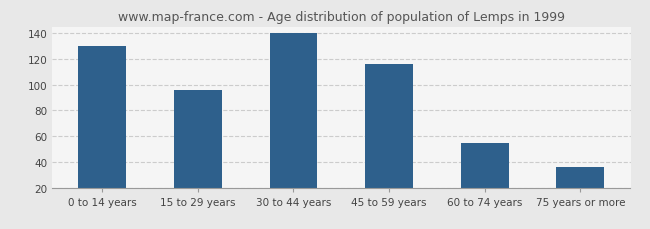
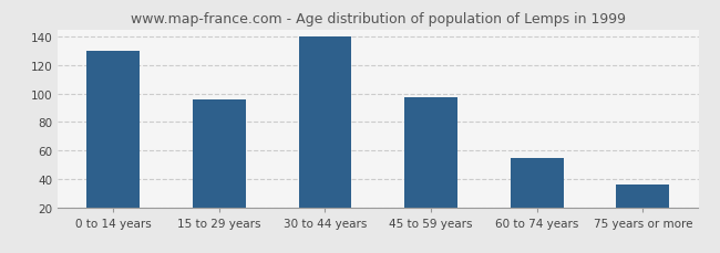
45 to 59 years: 116 -> 97
